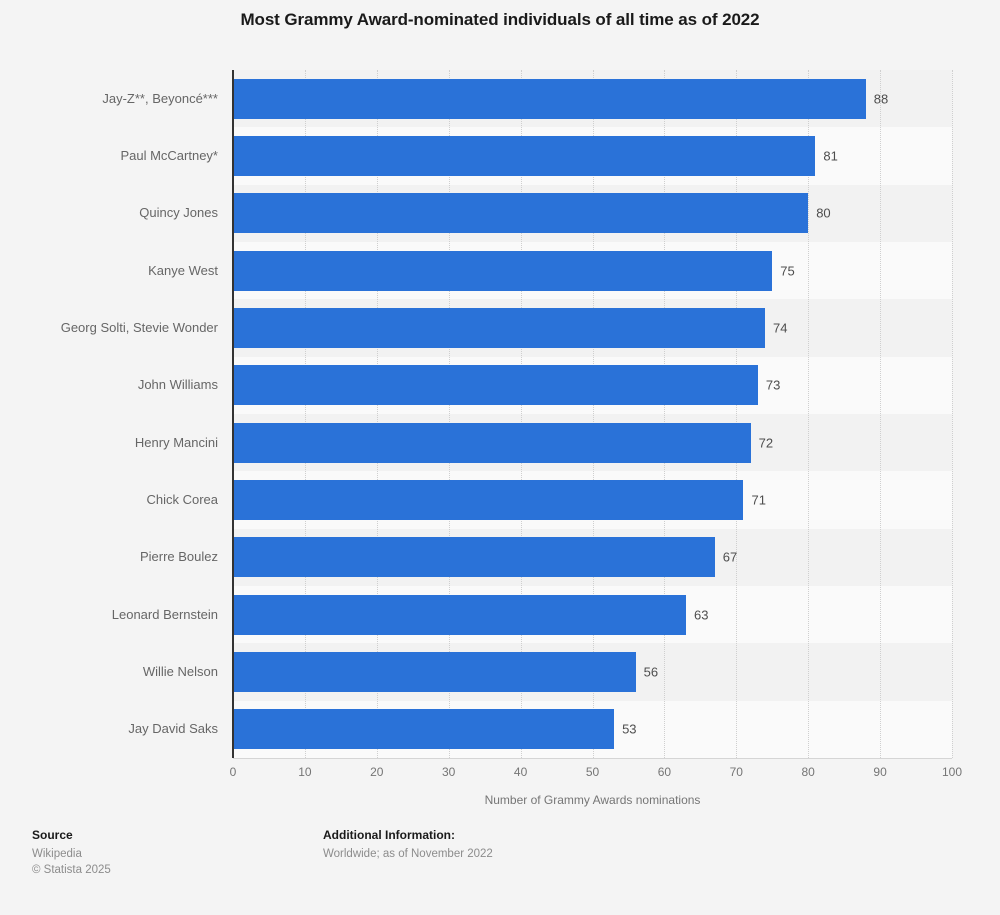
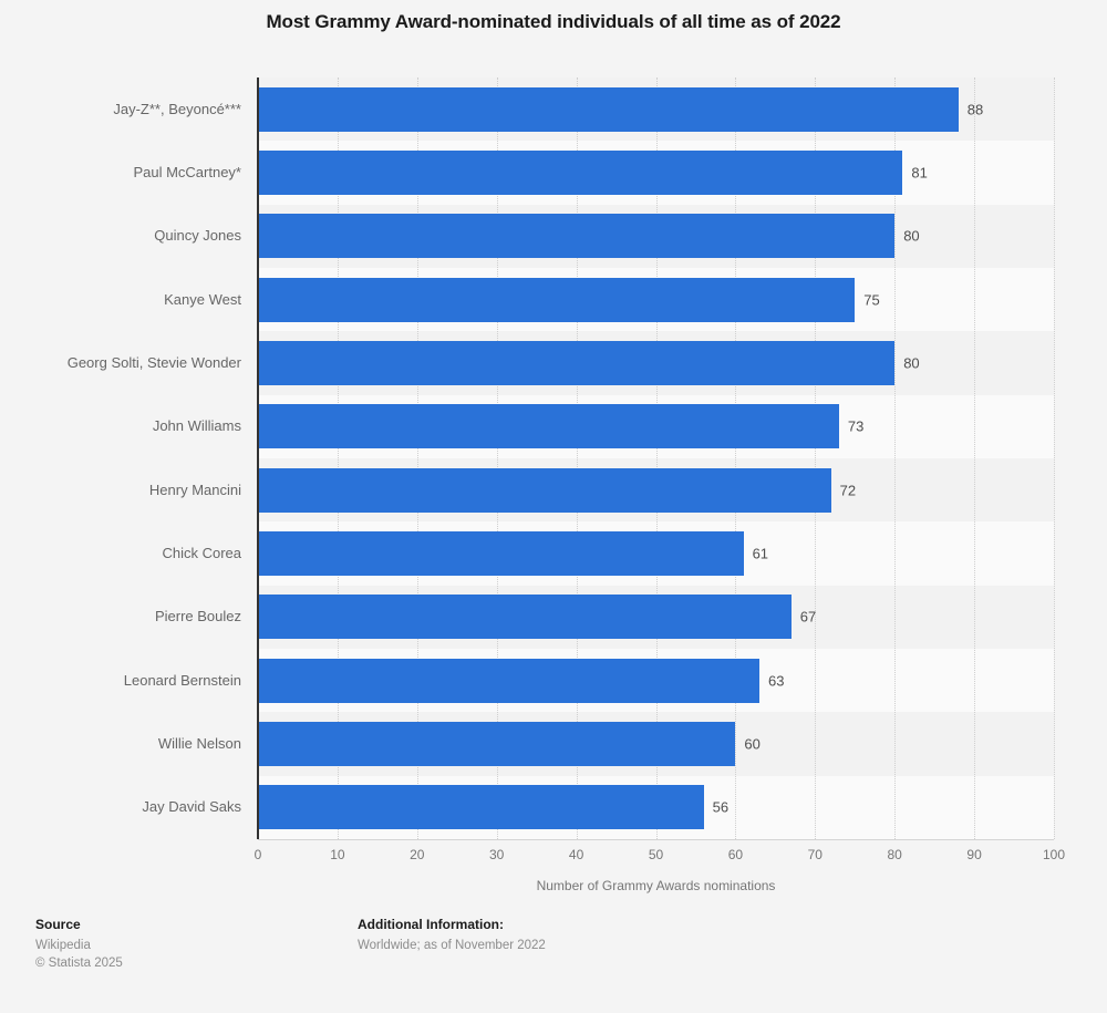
Georg Solti, Stevie Wonder: 74 -> 80
Chick Corea: 71 -> 61
Willie Nelson: 56 -> 60
Jay David Saks: 53 -> 56
